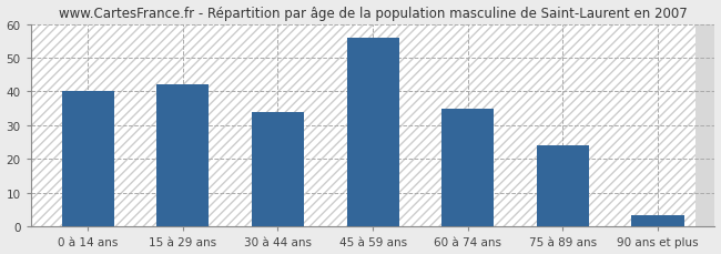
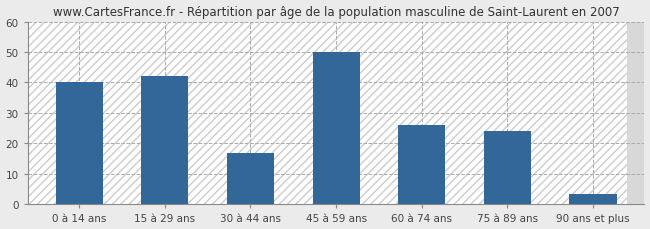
30 à 44 ans: 34.0 -> 17.0
45 à 59 ans: 56.0 -> 50.0
60 à 74 ans: 35.0 -> 26.0
